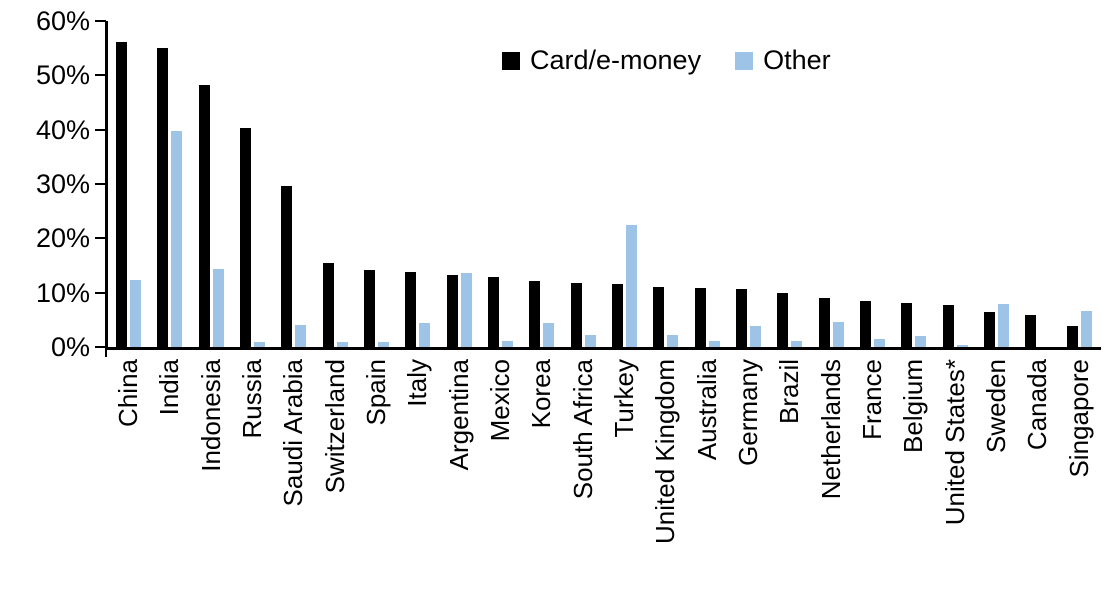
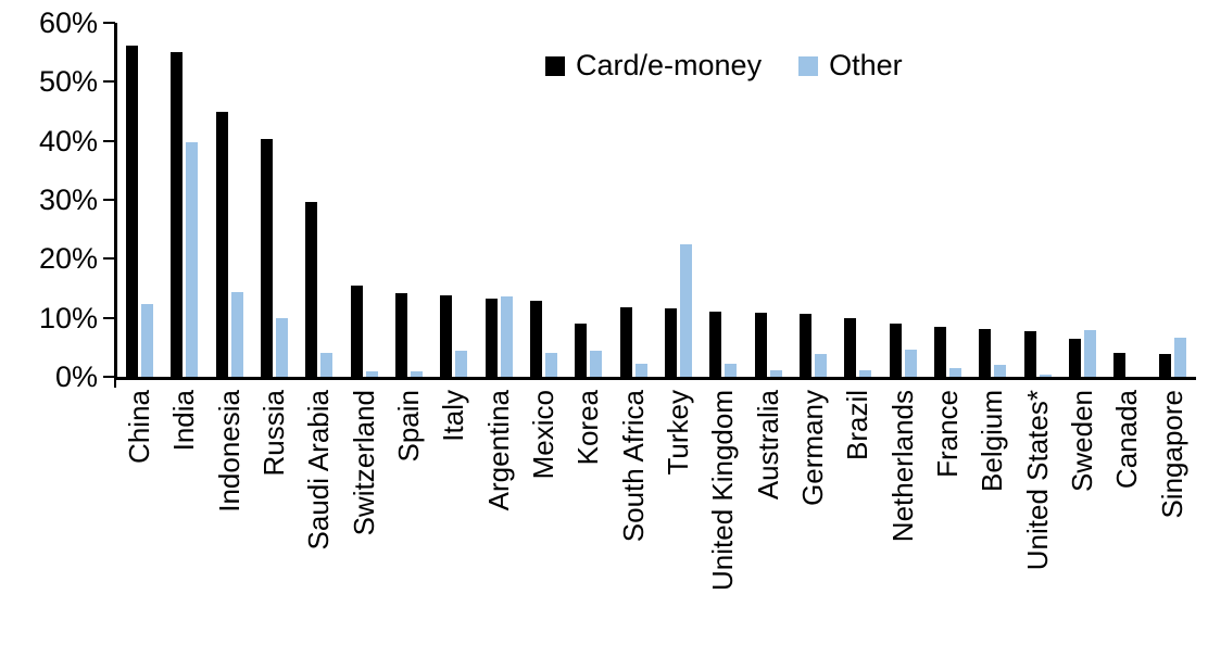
Card/e-money/Indonesia: 48% -> 45%
Other/Russia: 1% -> 10%
Other/Mexico: 1% -> 4%
Card/e-money/Korea: 12% -> 9%
Card/e-money/Canada: 6% -> 4%
